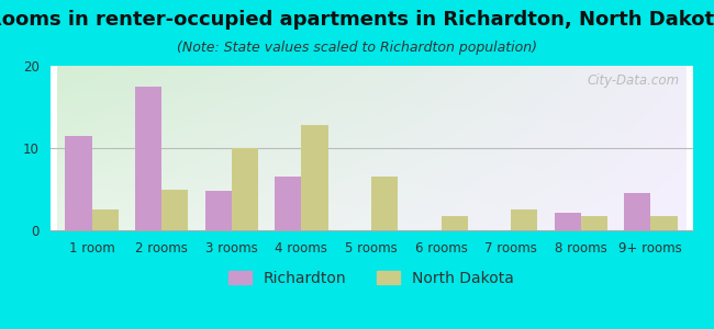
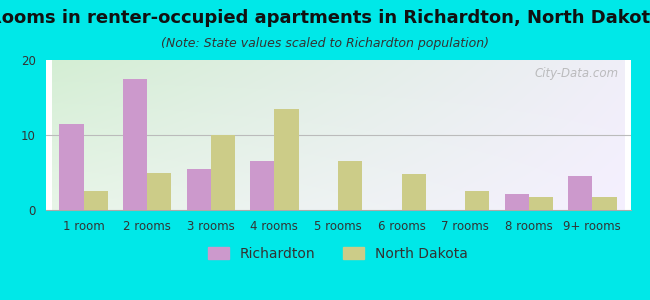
Richardton/3 rooms: 4.8 -> 5.5
North Dakota/4 rooms: 12.8 -> 13.5
North Dakota/6 rooms: 1.8 -> 4.8
